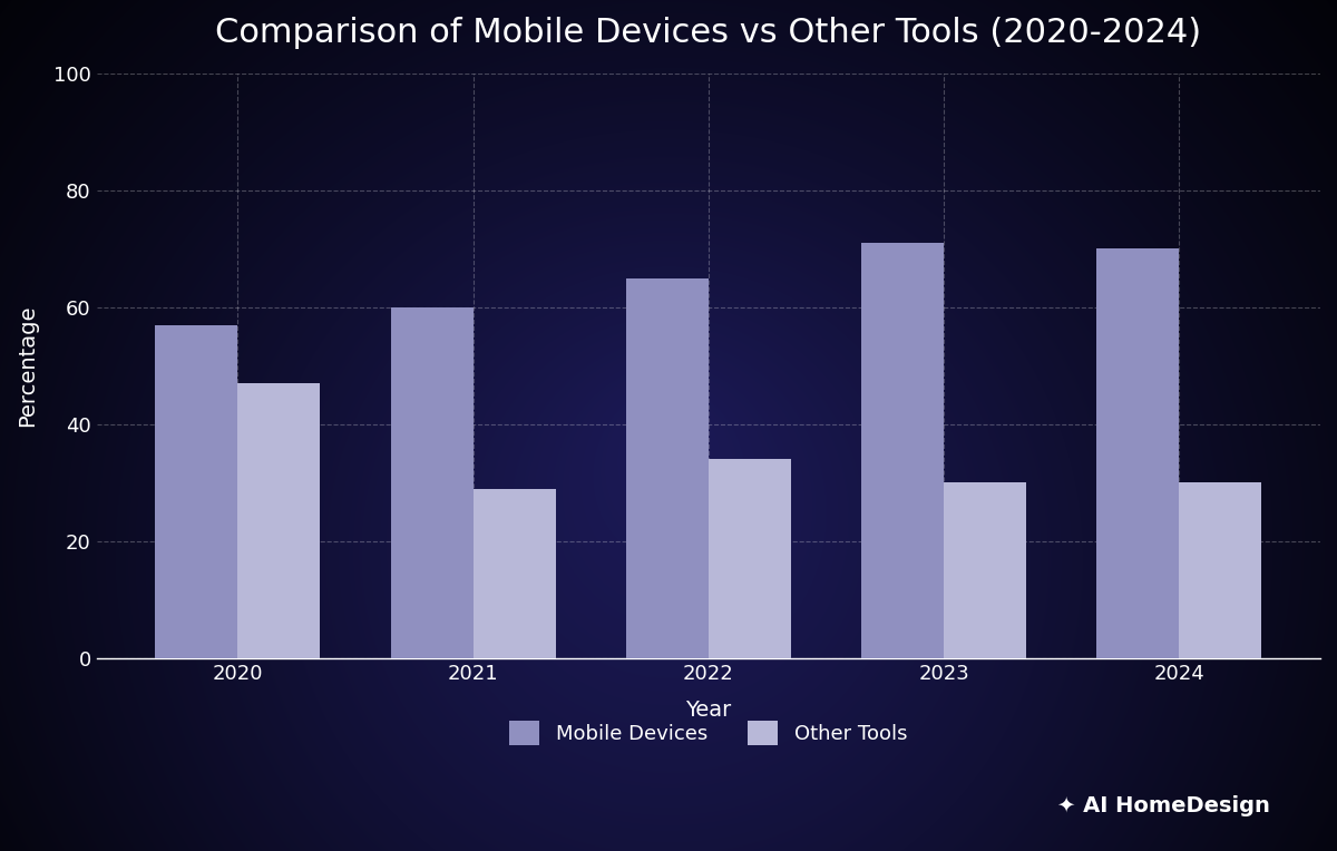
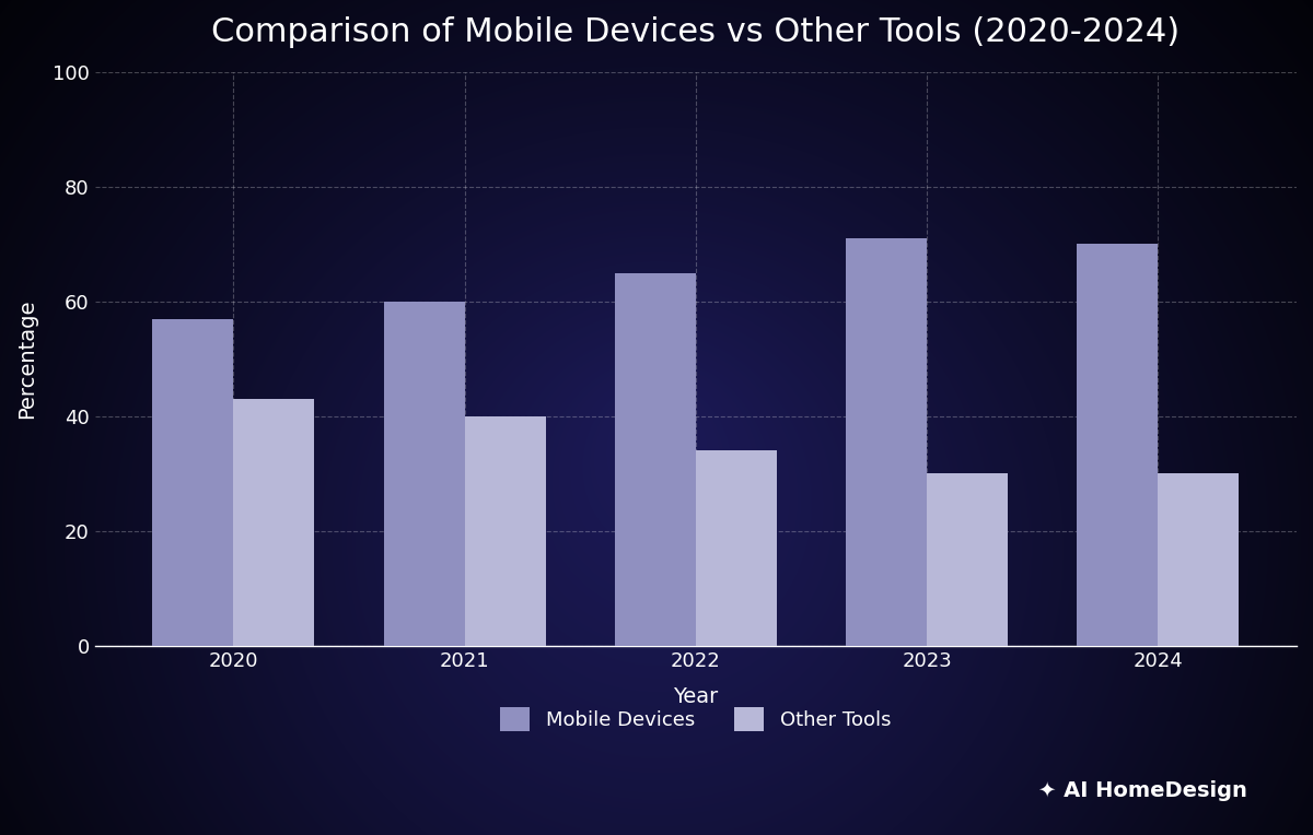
Other Tools/2020: 47 -> 43
Other Tools/2021: 29 -> 40
